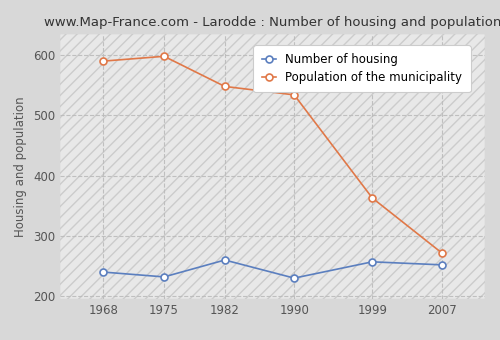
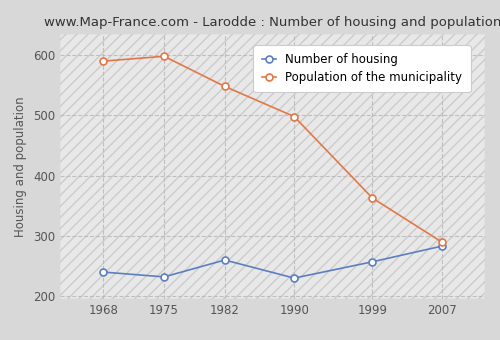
Population of the municipality/1990: 534 -> 498
Number of housing/2007: 252 -> 283
Population of the municipality/2007: 272 -> 290
